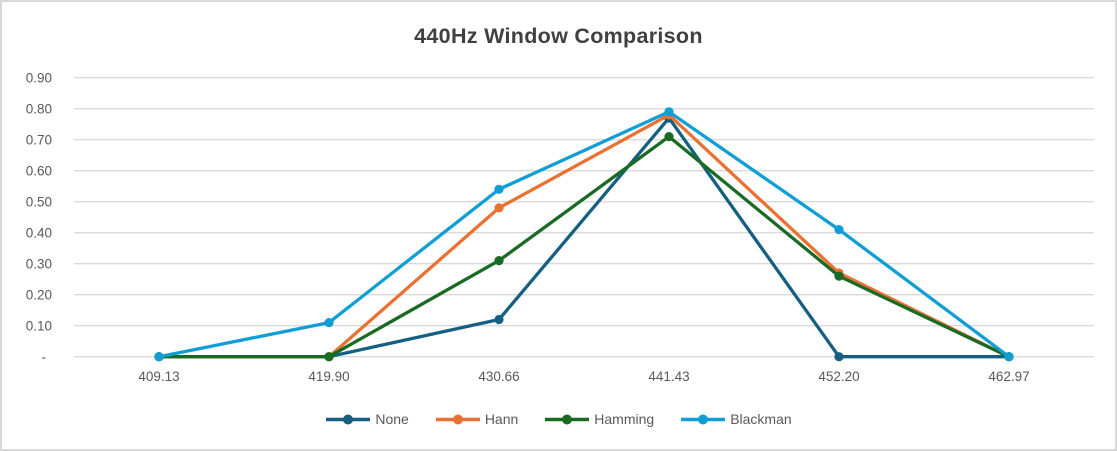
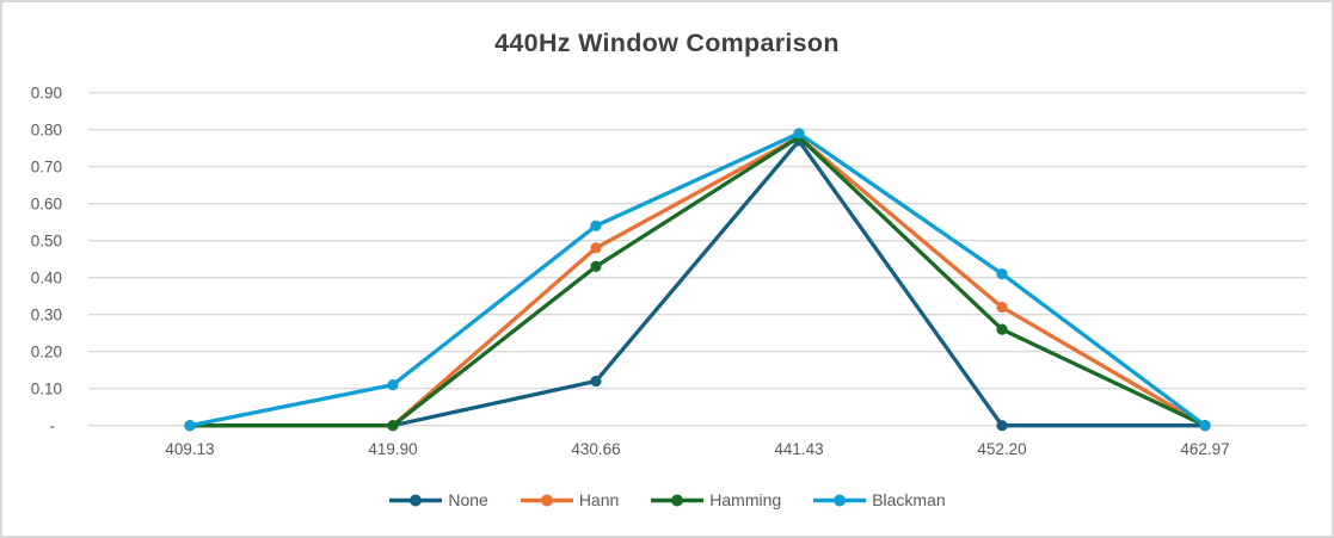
Hamming/430.66: 0.31 -> 0.43
Hamming/441.43: 0.71 -> 0.78
Hann/452.20: 0.27 -> 0.32
